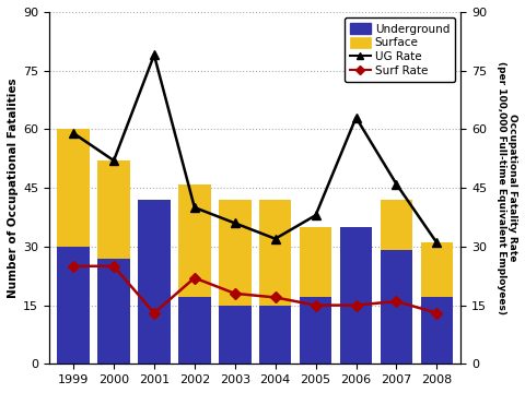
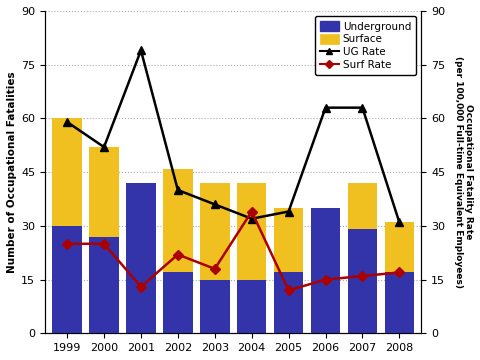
Surf Rate/2004: 17 -> 34
UG Rate/2005: 38 -> 34
Surf Rate/2005: 15 -> 12
UG Rate/2007: 46 -> 63
Surf Rate/2008: 13 -> 17
